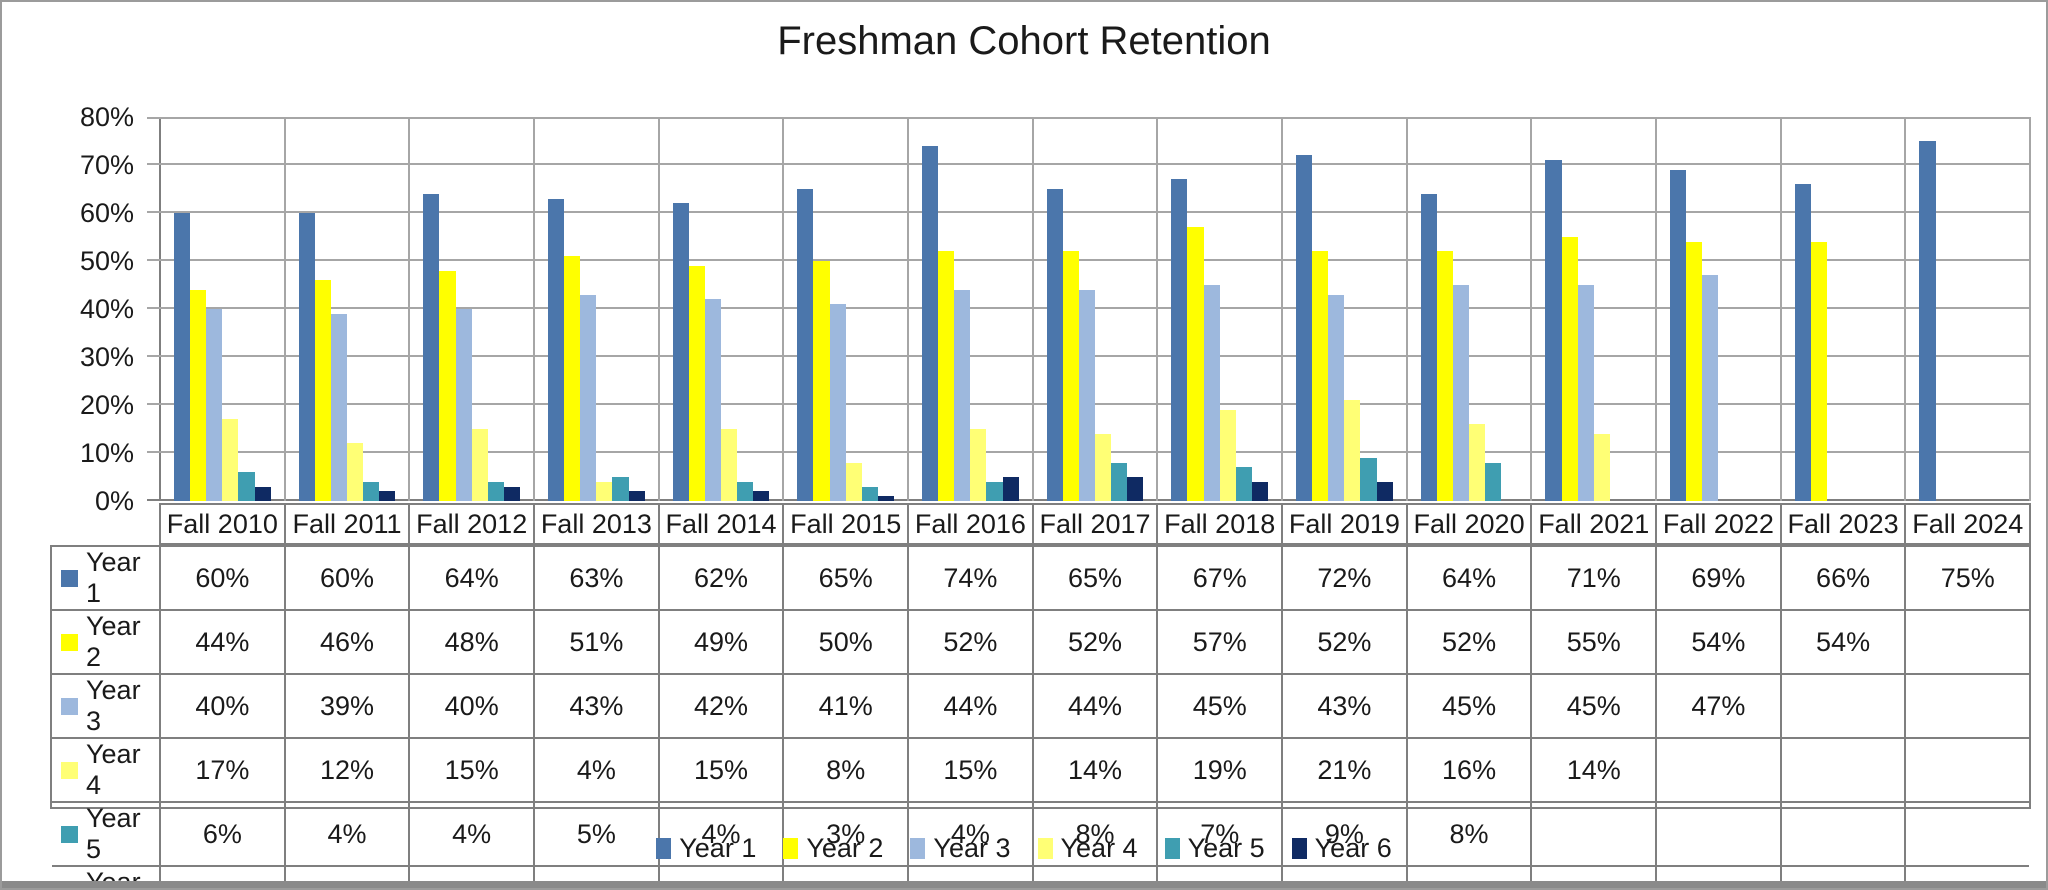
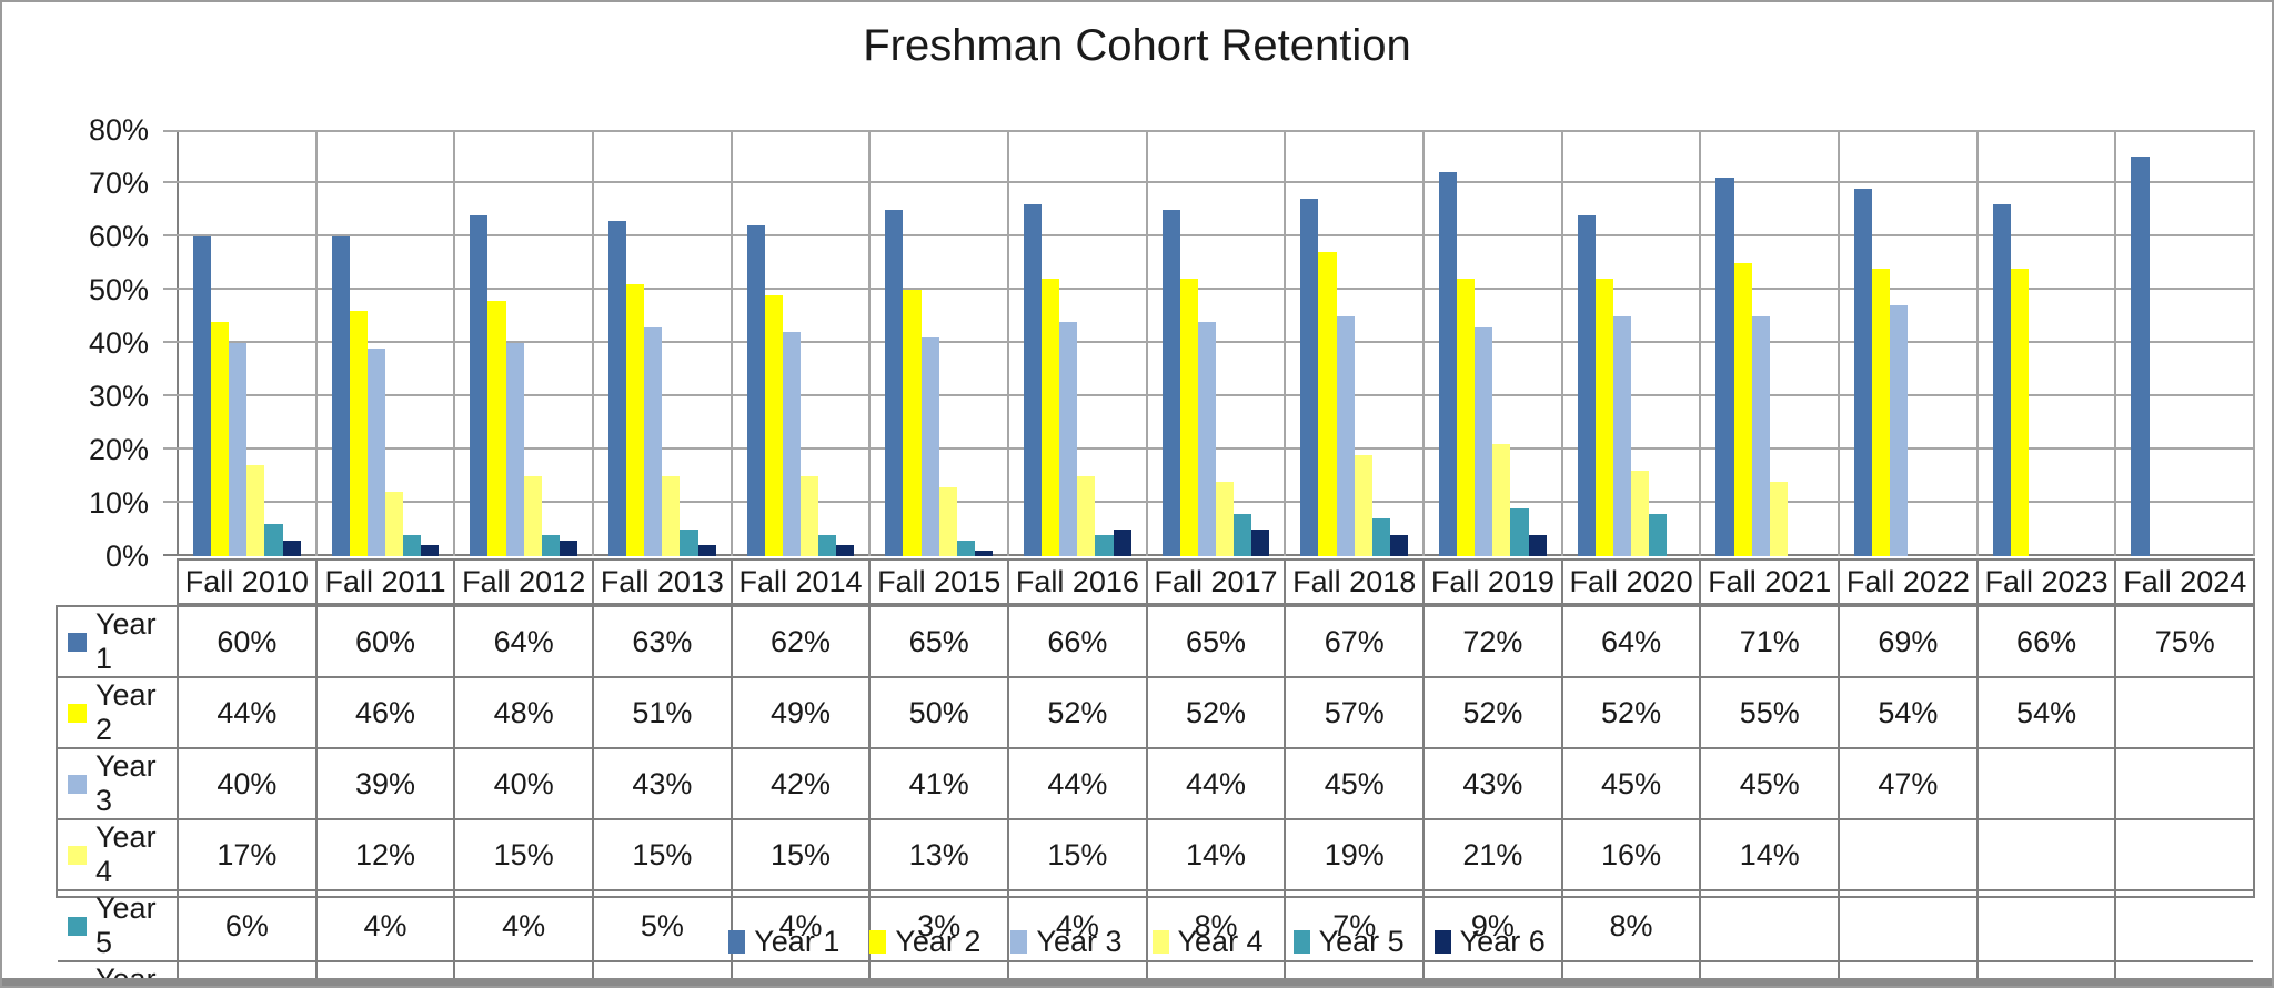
Year 4/Fall 2013: 4% -> 15%
Year 4/Fall 2015: 8% -> 13%
Year 1/Fall 2016: 74% -> 66%
